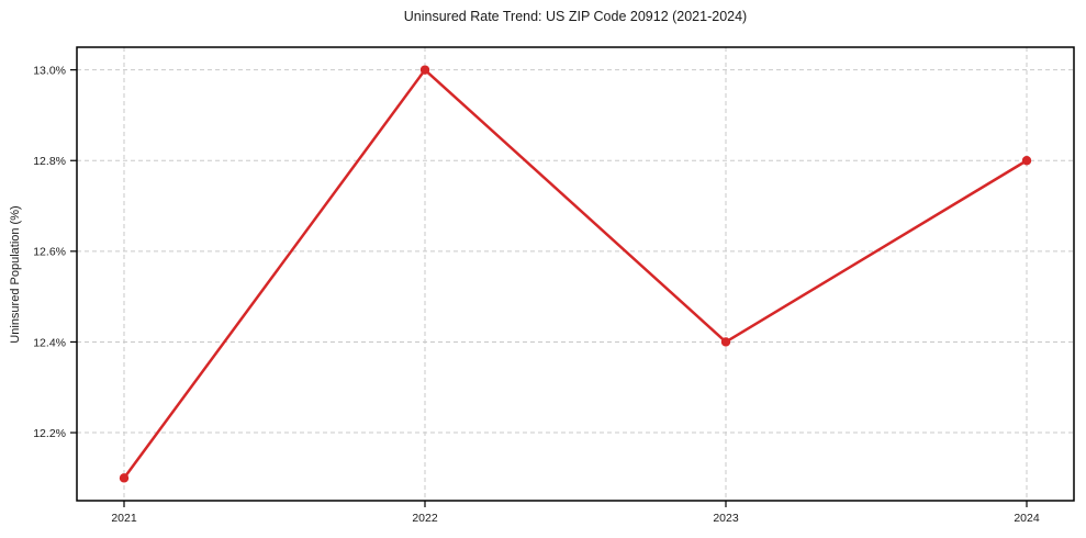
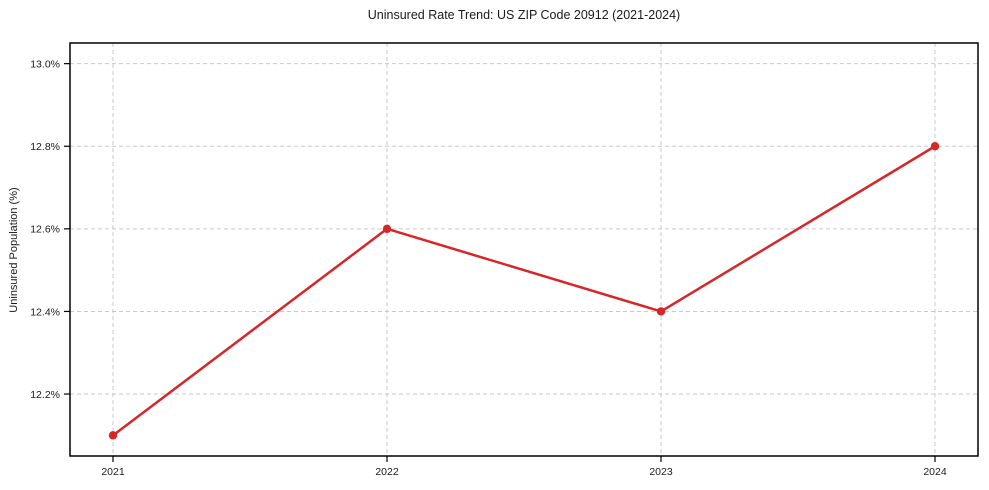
2022: 13.0% -> 12.6%
